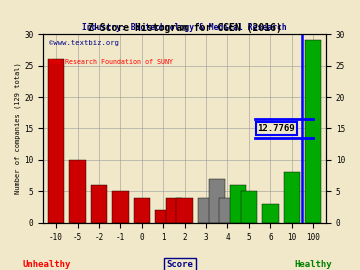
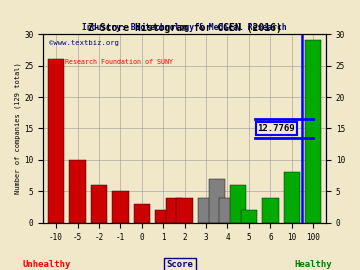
0: 4 -> 3
5: 5 -> 2
6: 3 -> 4
